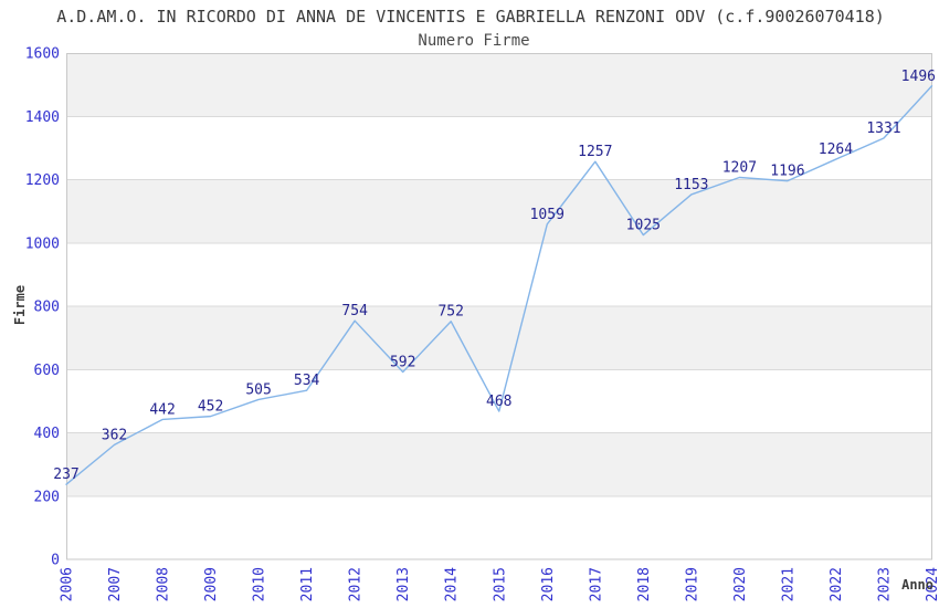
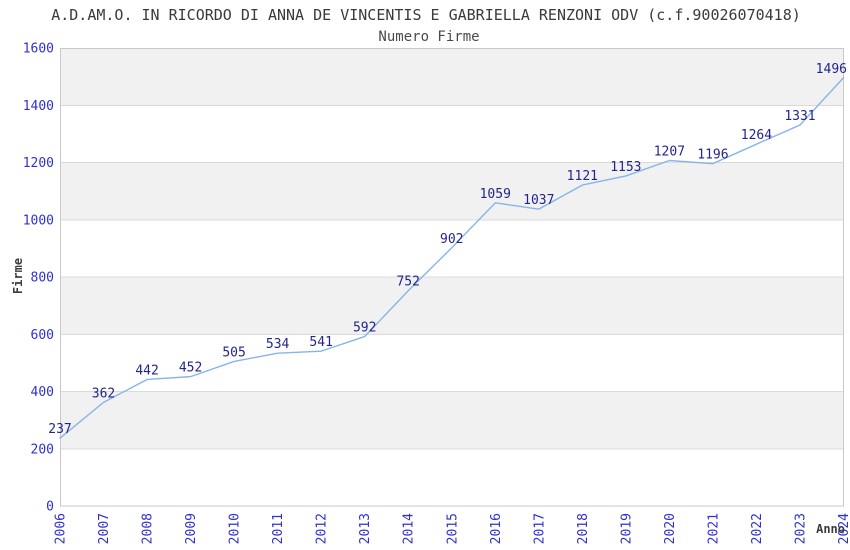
2012: 754 -> 541
2015: 468 -> 902
2017: 1257 -> 1037
2018: 1025 -> 1121
